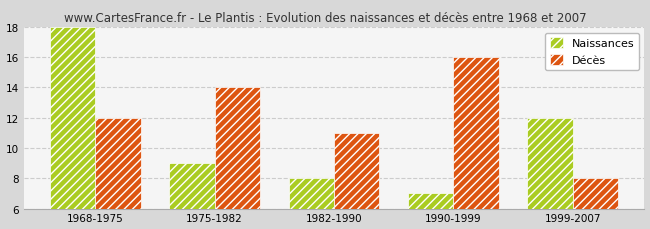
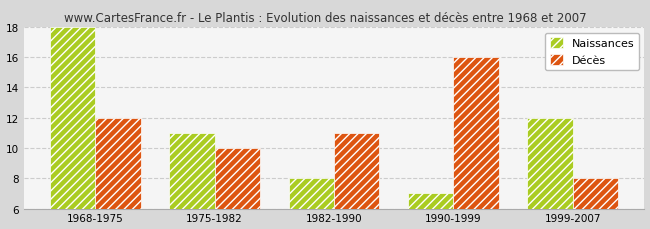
Naissances/1975-1982: 9 -> 11
Décès/1975-1982: 14 -> 10
